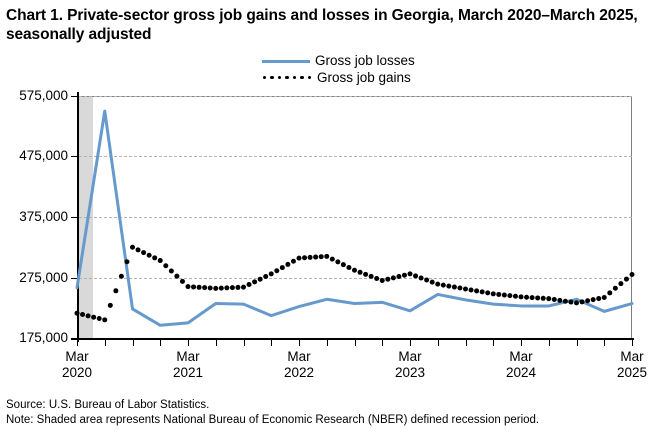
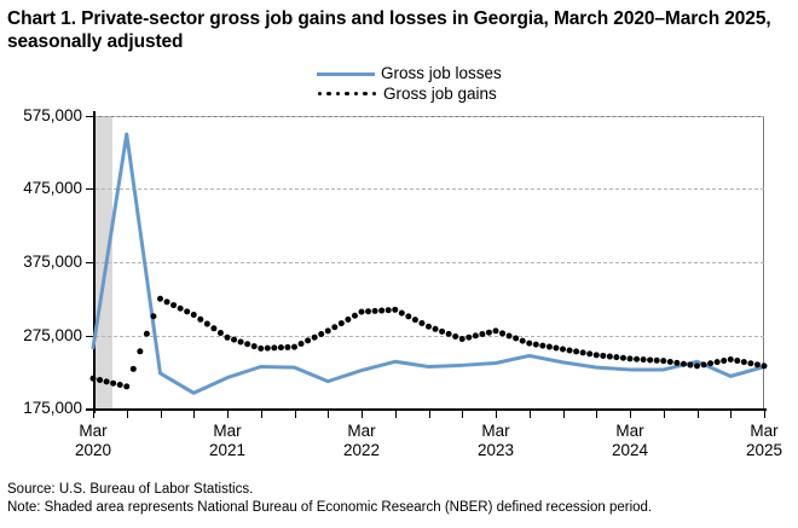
Gross job losses/Mar 2021: 200000 -> 220000
Gross job gains/Mar 2021: 260000 -> 270000
Gross job losses/Mar 2023: 220000 -> 240000
Gross job gains/Mar 2025: 280000 -> 230000
